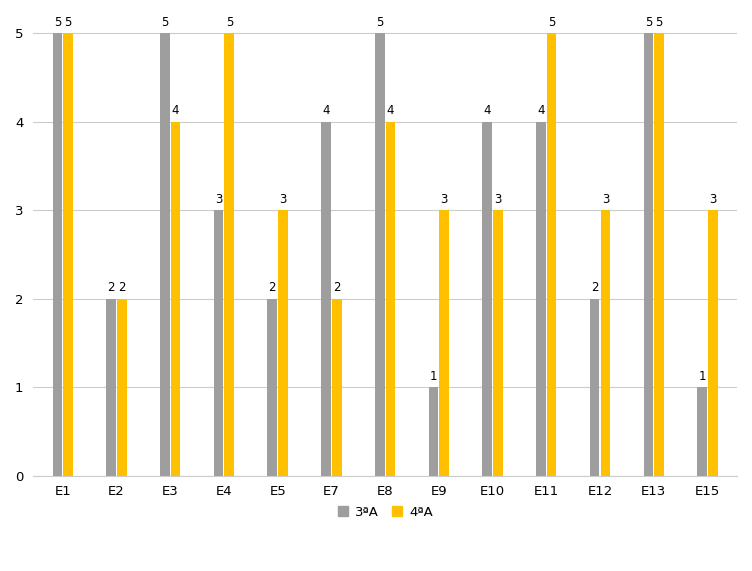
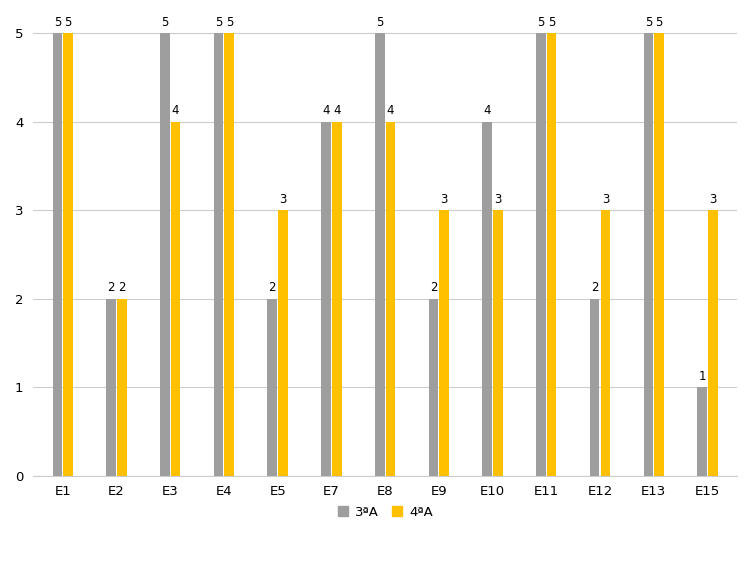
3ªA/E4: 3 -> 5
4ªA/E7: 2 -> 4
3ªA/E9: 1 -> 2
3ªA/E11: 4 -> 5
